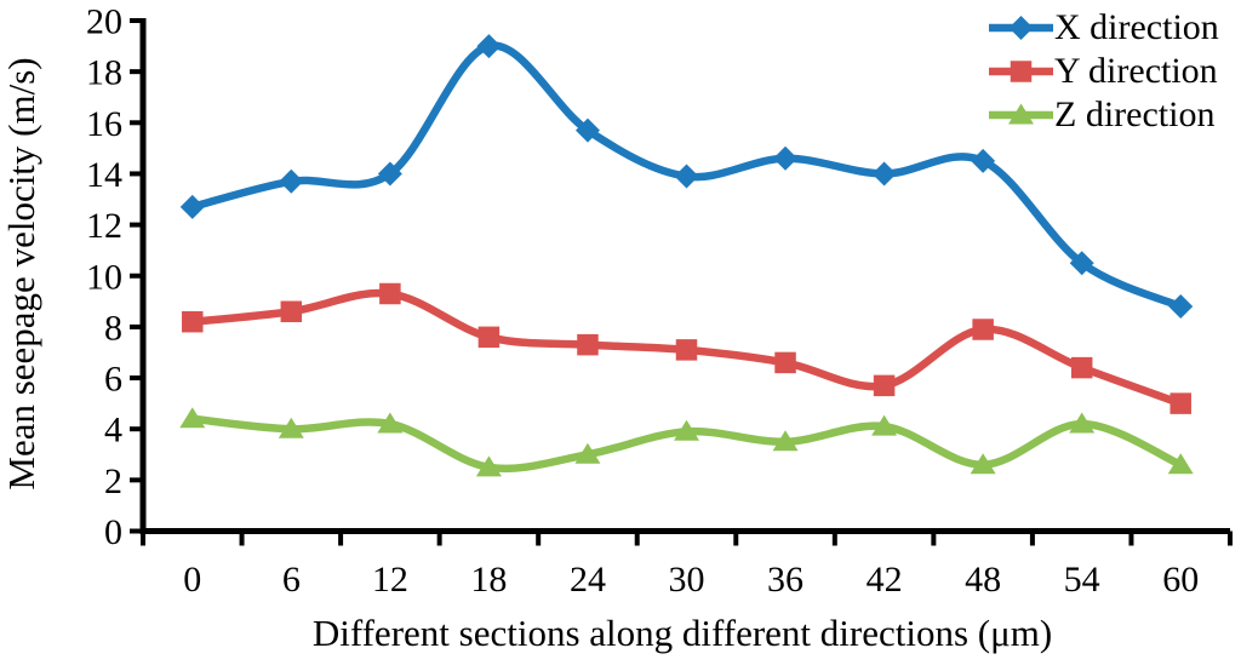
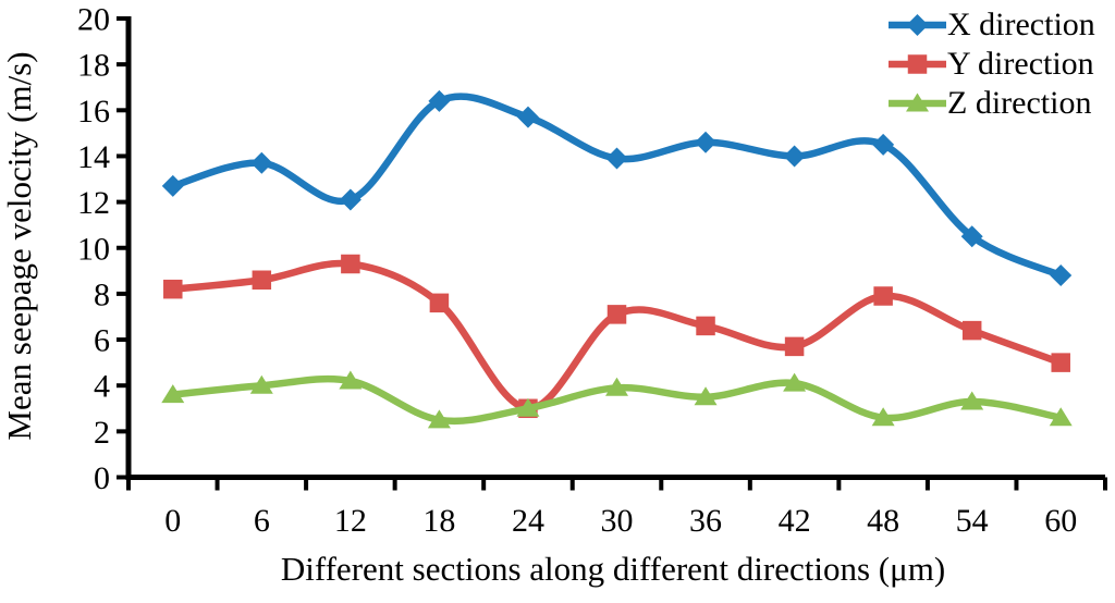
Z direction/0: 4.4 -> 3.6
X direction/12: 14.0 -> 12.1
X direction/18: 19.0 -> 16.4
Y direction/24: 7.3 -> 3.0
Z direction/54: 4.2 -> 3.3
